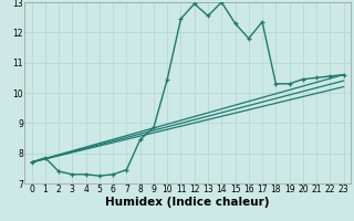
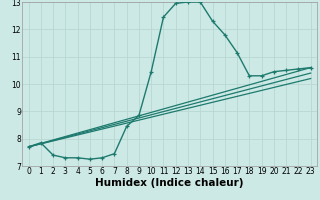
13: 12.55 -> 13.00
17: 12.35 -> 11.15
